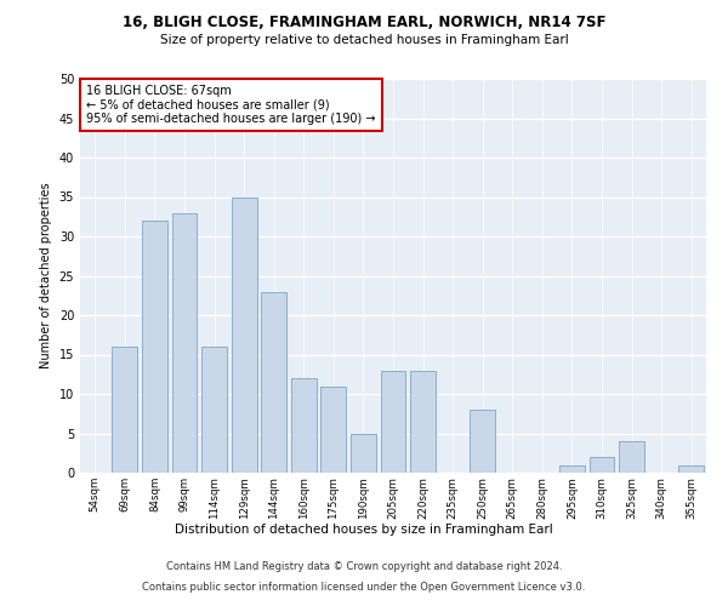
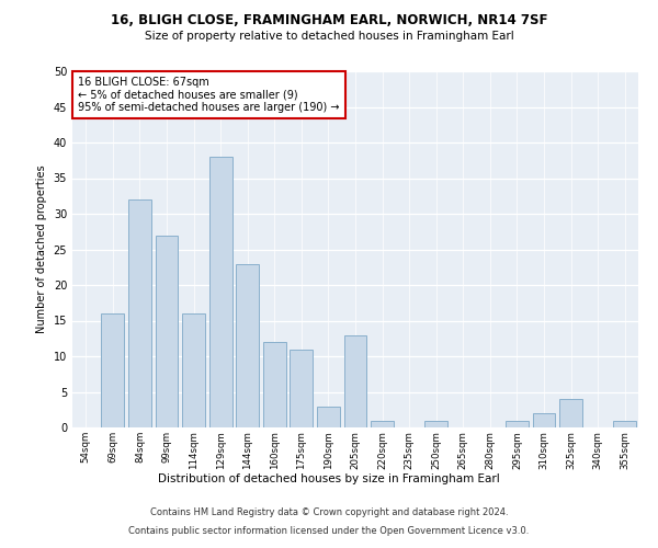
99sqm: 33 -> 27
129sqm: 35 -> 38
190sqm: 5 -> 3
220sqm: 13 -> 1
250sqm: 8 -> 1
